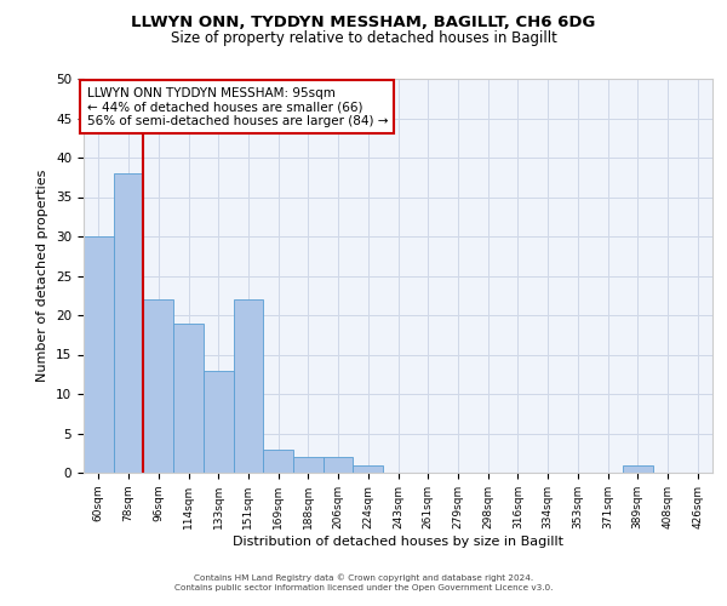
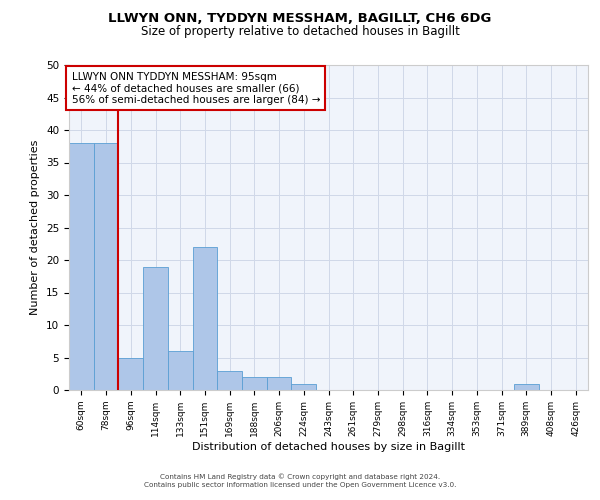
60sqm: 30 -> 38
96sqm: 22 -> 5
133sqm: 13 -> 6
